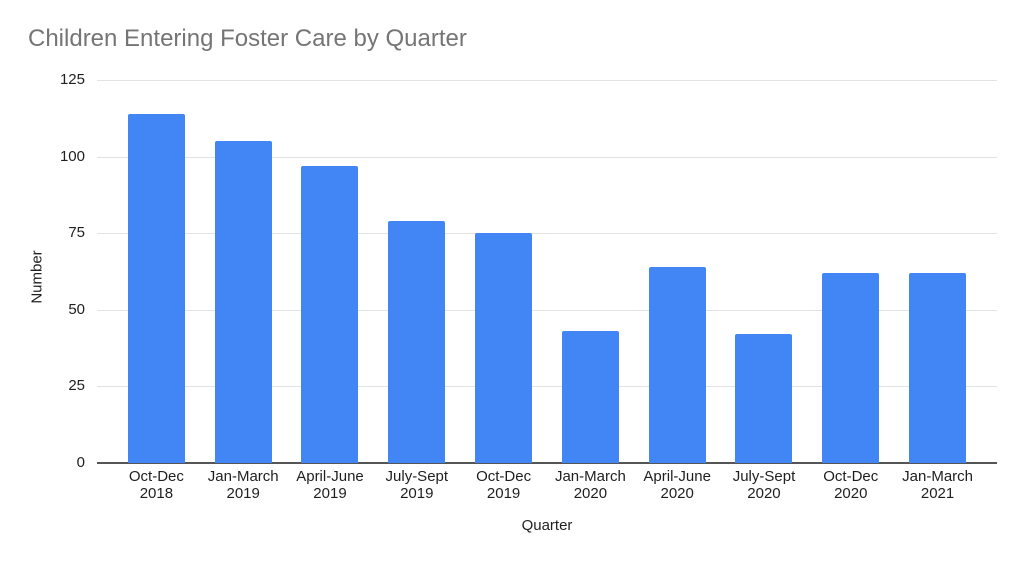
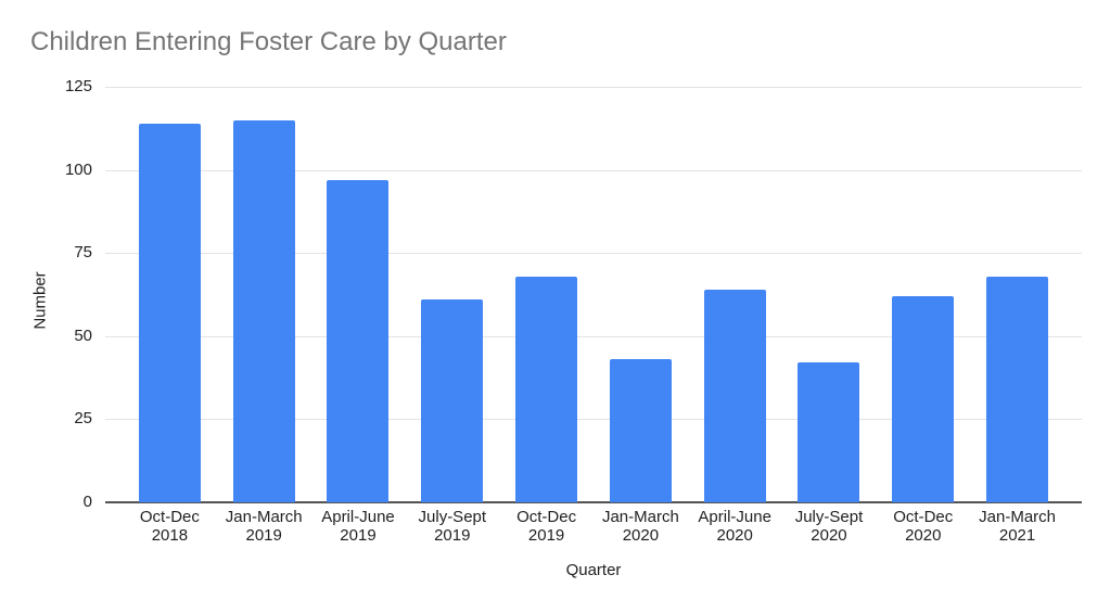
Jan-March 2019: 105 -> 115
July-Sept 2019: 79 -> 61
Oct-Dec 2019: 75 -> 68
Jan-March 2021: 62 -> 68
